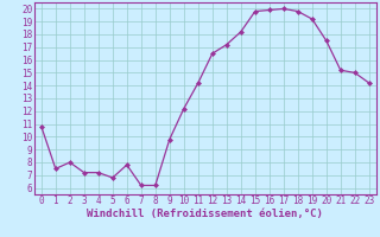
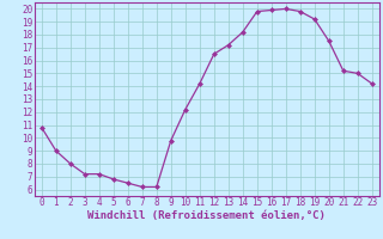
1: 7.5 -> 9.0
6: 7.8 -> 6.5
